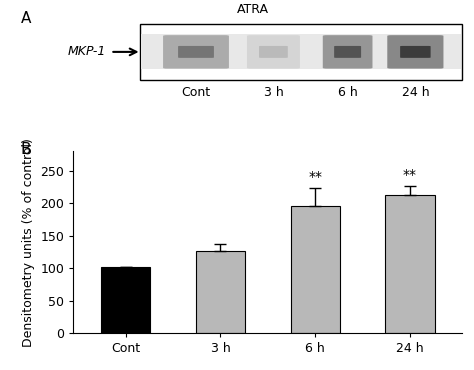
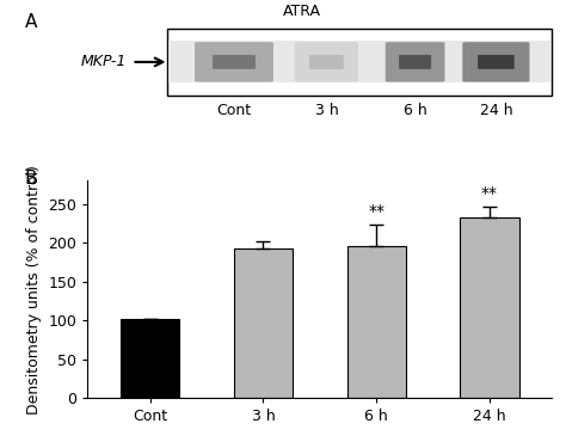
3 h: 127 -> 192
24 h: 212 -> 232
